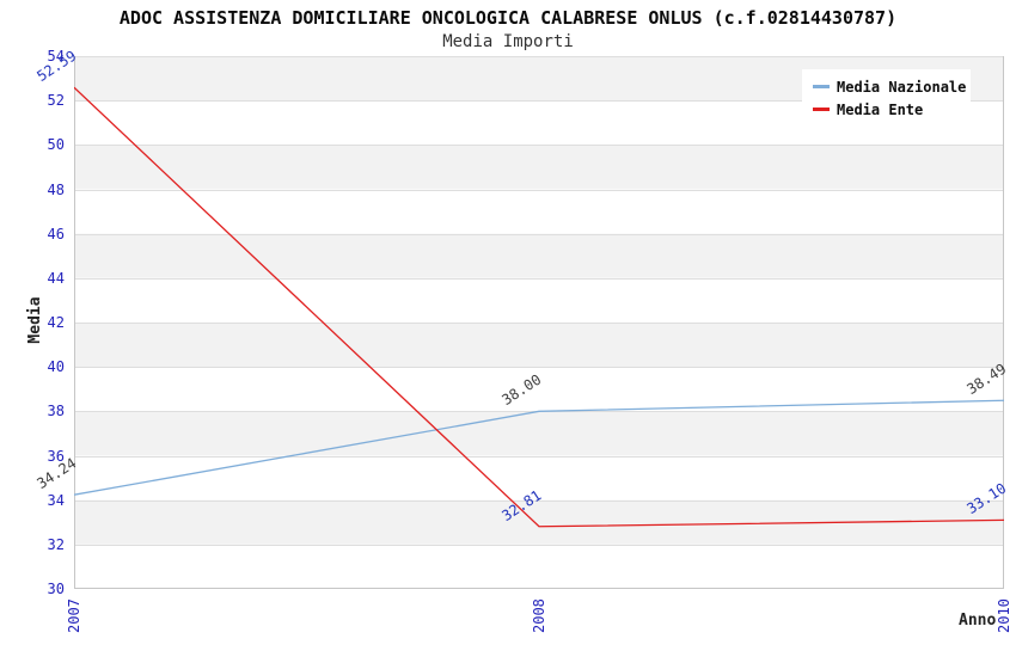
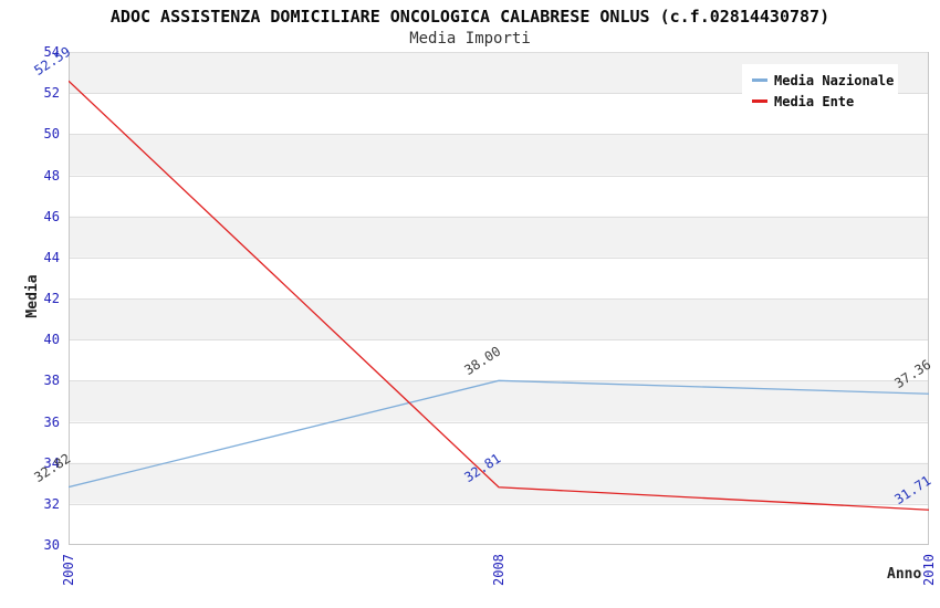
Media Nazionale/2007: 34.24 -> 32.82
Media Nazionale/2010: 38.49 -> 37.36
Media Ente/2010: 33.10 -> 31.71
